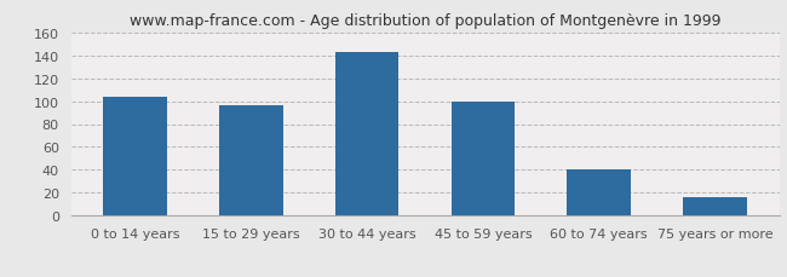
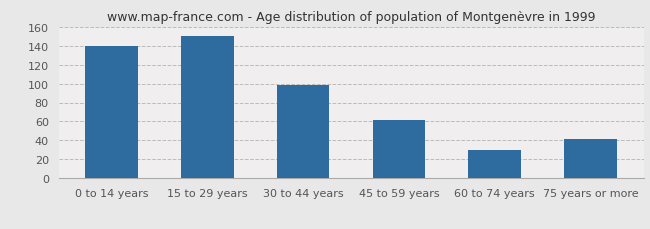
0 to 14 years: 104 -> 140
15 to 29 years: 96 -> 150
30 to 44 years: 143 -> 98
45 to 59 years: 100 -> 62
60 to 74 years: 40 -> 30
75 years or more: 16 -> 42
